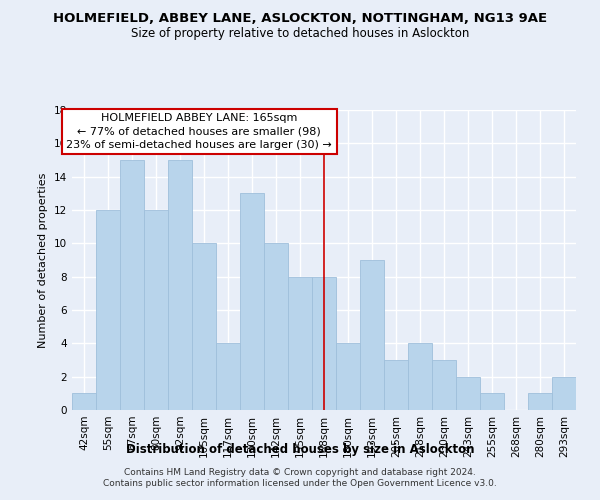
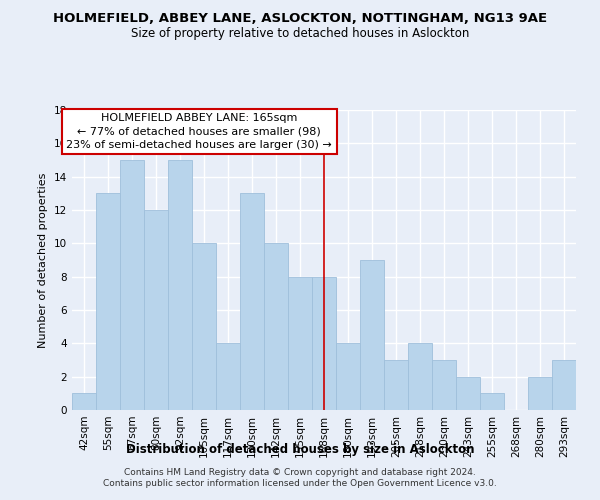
55sqm: 12 -> 13
280sqm: 1 -> 2
293sqm: 2 -> 3
